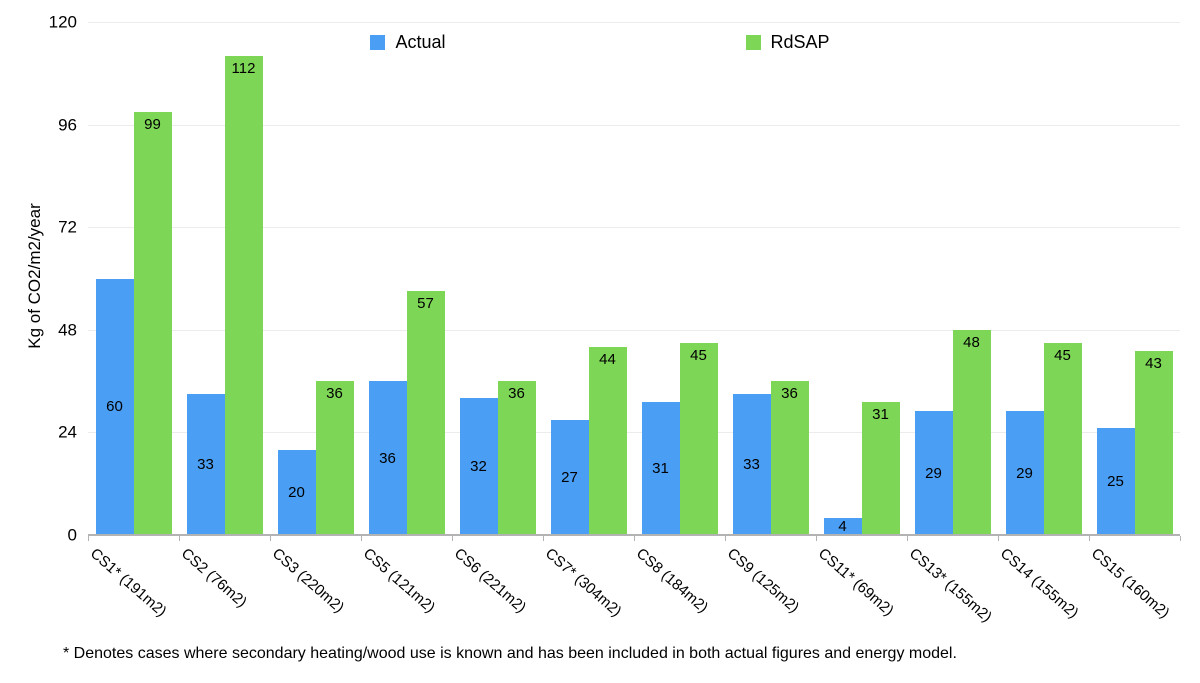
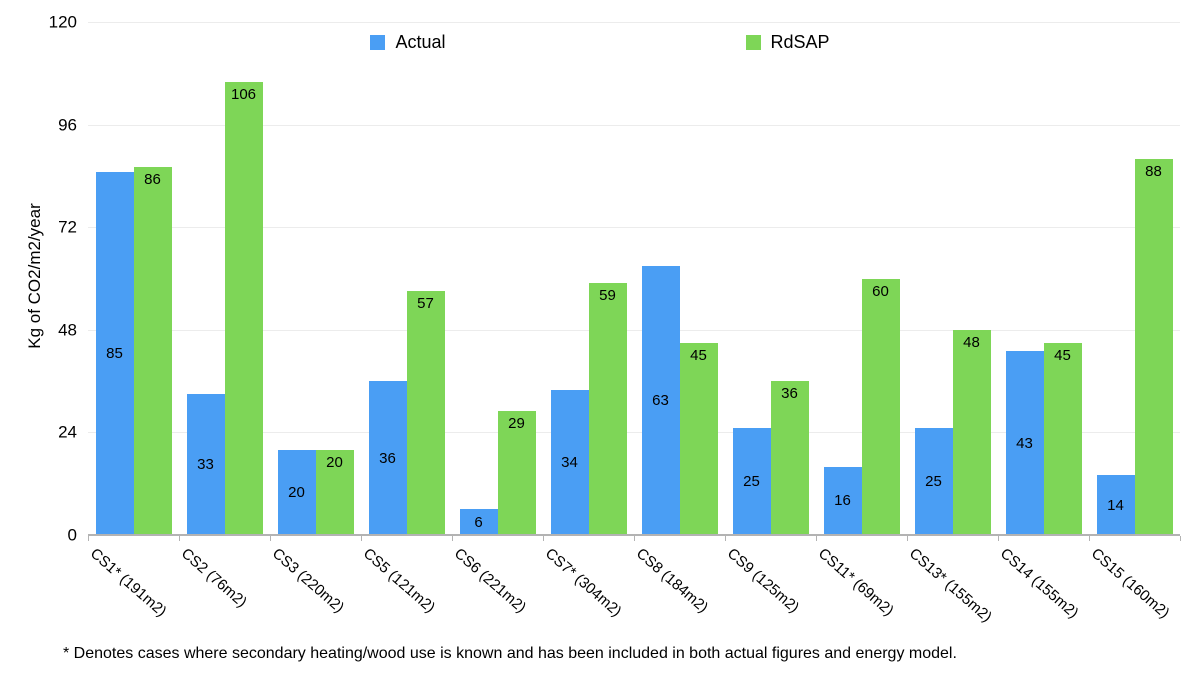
Actual/CS1* (191m2): 60 -> 85
RdSAP/CS1* (191m2): 99 -> 86
RdSAP/CS2 (76m2): 112 -> 106
RdSAP/CS3 (220m2): 36 -> 20
Actual/CS6 (221m2): 32 -> 6
RdSAP/CS6 (221m2): 36 -> 29
Actual/CS7* (304m2): 27 -> 34
RdSAP/CS7* (304m2): 44 -> 59
Actual/CS8 (184m2): 31 -> 63
Actual/CS9 (125m2): 33 -> 25
Actual/CS11* (69m2): 4 -> 16
RdSAP/CS11* (69m2): 31 -> 60
Actual/CS13* (155m2): 29 -> 25
Actual/CS14 (155m2): 29 -> 43
Actual/CS15 (160m2): 25 -> 14
RdSAP/CS15 (160m2): 43 -> 88
